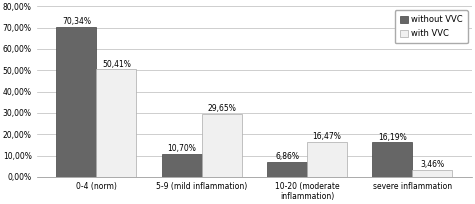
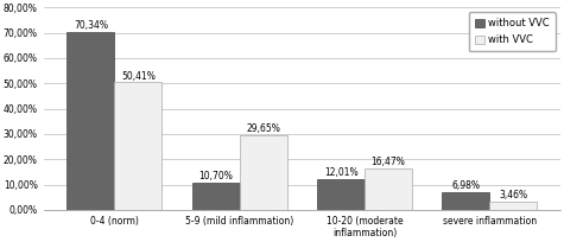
without VVC/10-20 (moderate inflammation): 6,86% -> 12,01%
without VVC/severe inflammation: 16,19% -> 6,98%
